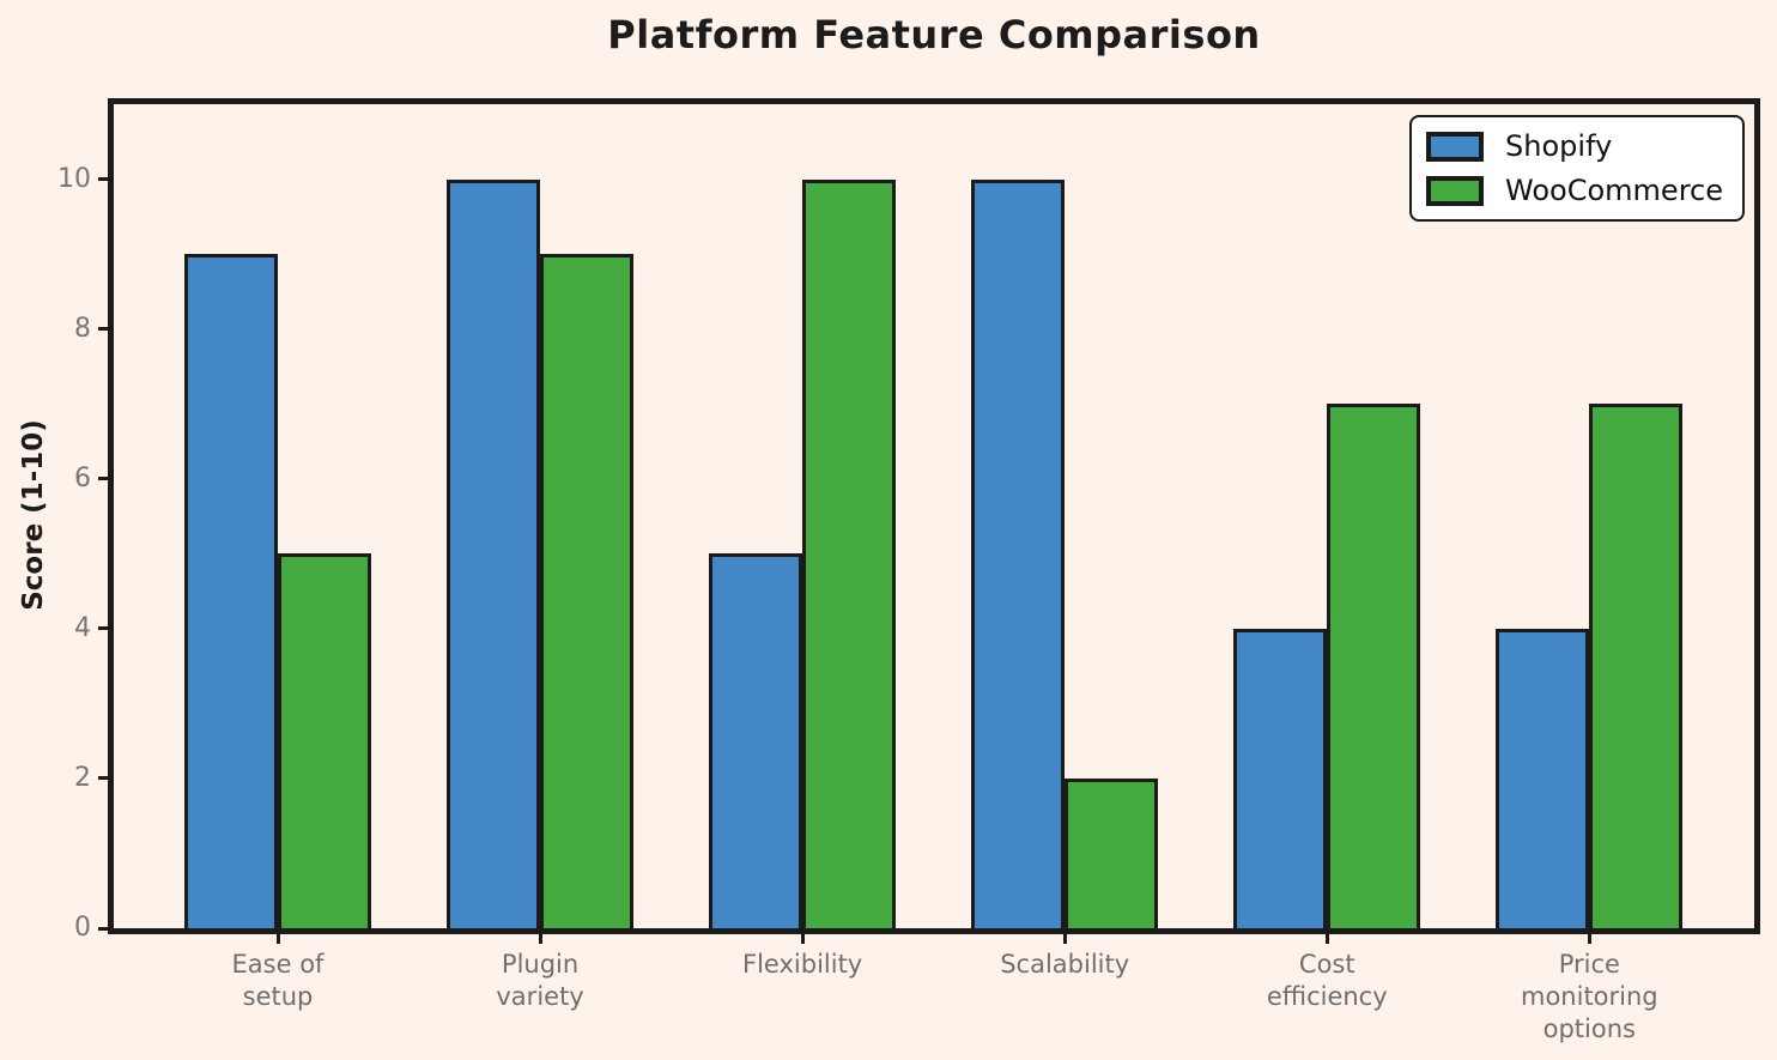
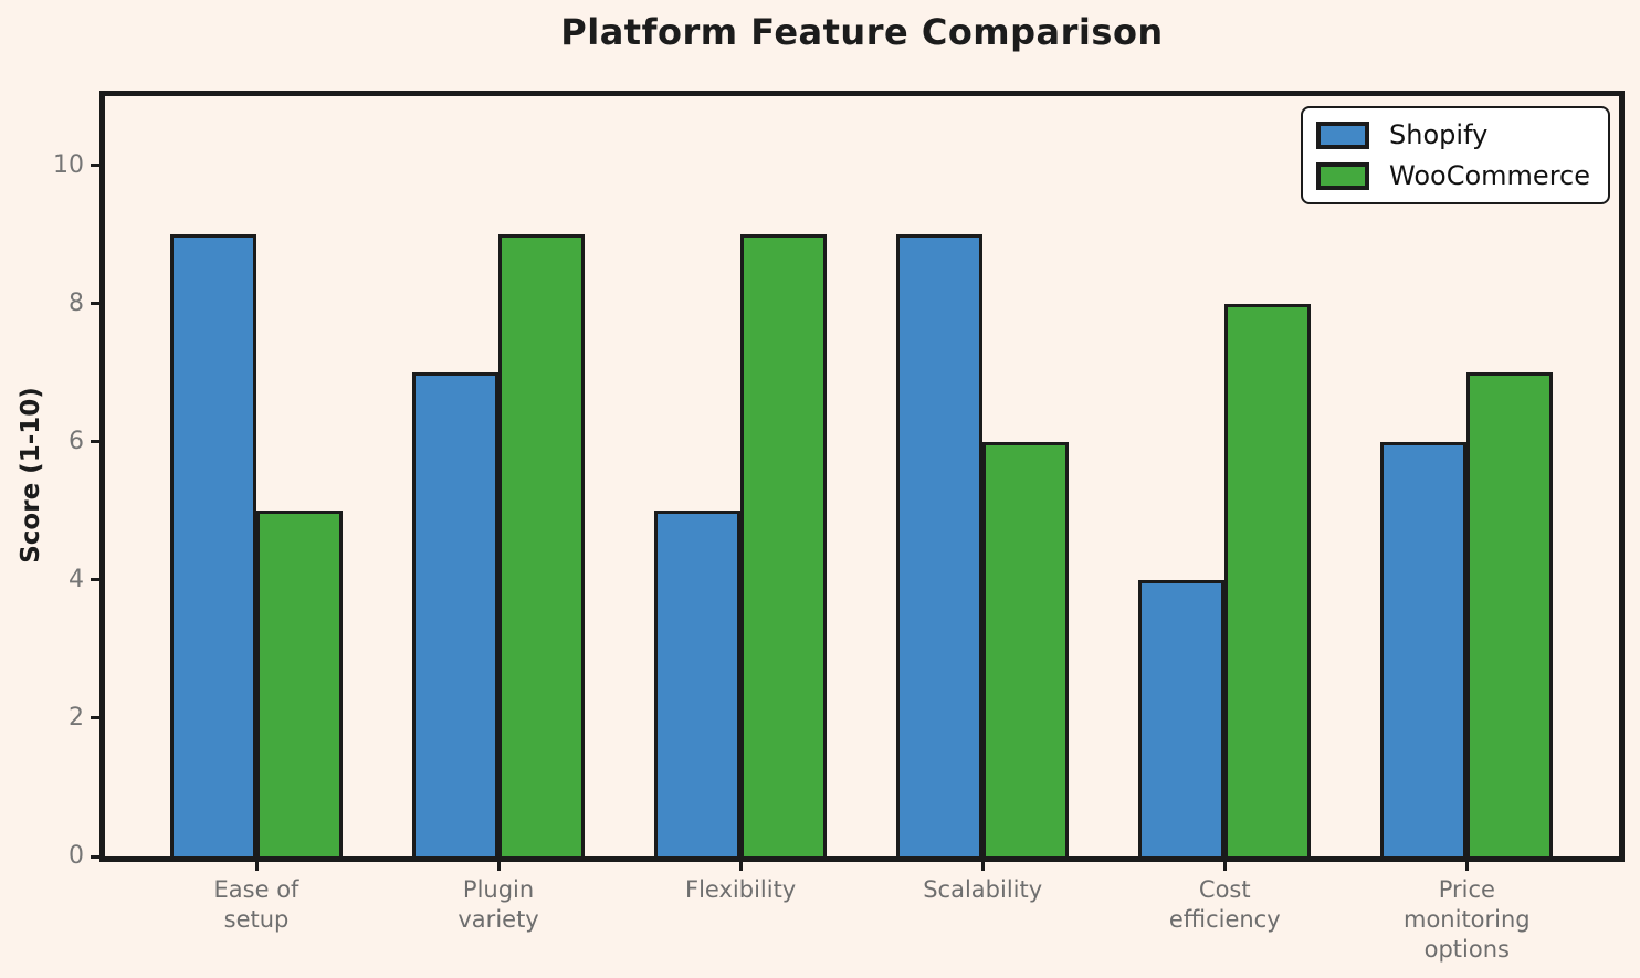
Shopify/Plugin variety: 10 -> 7
WooCommerce/Flexibility: 10 -> 9
Shopify/Scalability: 10 -> 9
WooCommerce/Scalability: 2 -> 6
WooCommerce/Cost efficiency: 7 -> 8
Shopify/Price monitoring options: 4 -> 6
